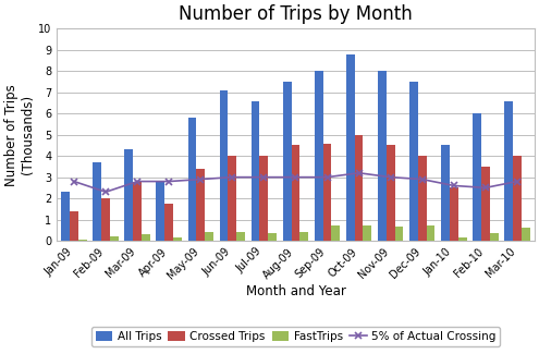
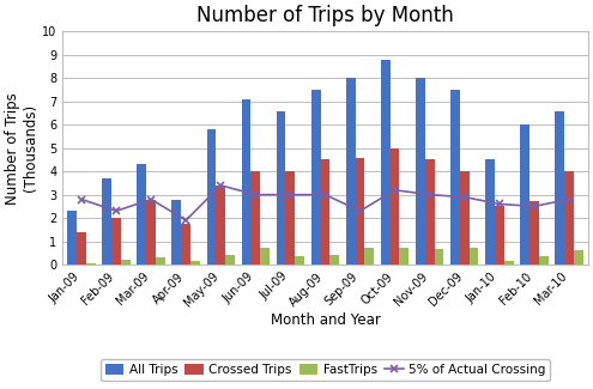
5% of Actual Crossing/Apr-09: 2.8 -> 1.9
5% of Actual Crossing/May-09: 2.9 -> 3.4
FastTrips/Jun-09: 0.4 -> 0.7
5% of Actual Crossing/Sep-09: 3.0 -> 2.3
Crossed Trips/Feb-10: 3.5 -> 2.7
